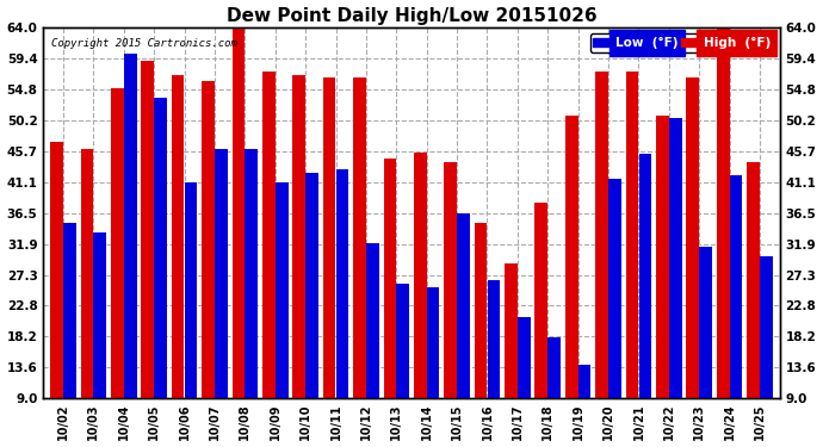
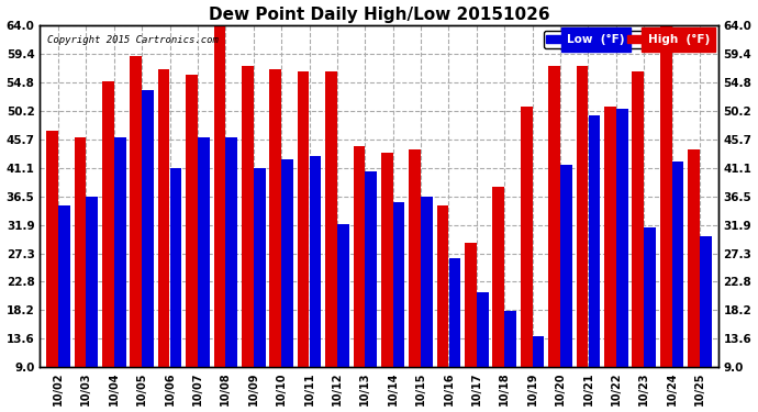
Low (°F)/10/03: 33.6 -> 36.5
Low (°F)/10/04: 60.2 -> 46.0
Low (°F)/10/13: 26.0 -> 40.5
High (°F)/10/14: 45.4 -> 43.5
Low (°F)/10/14: 25.4 -> 35.5
Low (°F)/10/21: 45.2 -> 49.5
